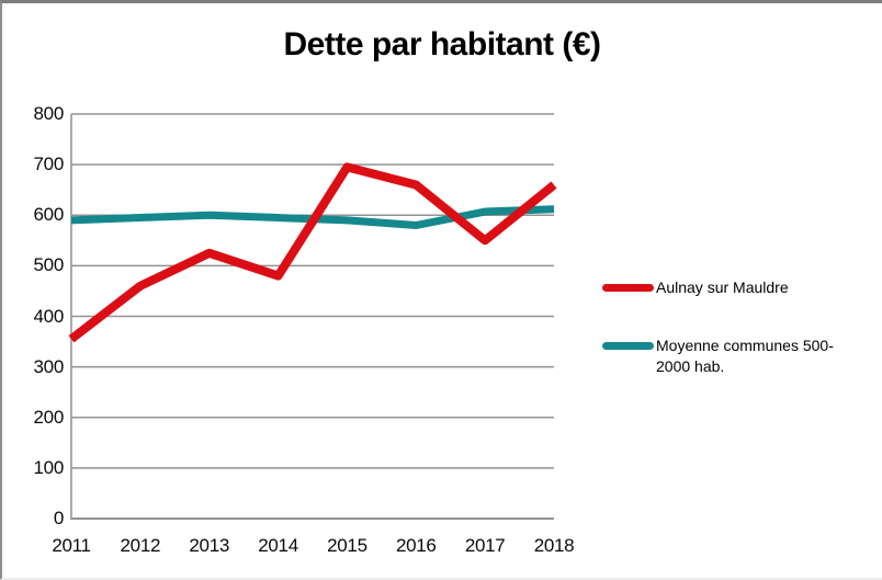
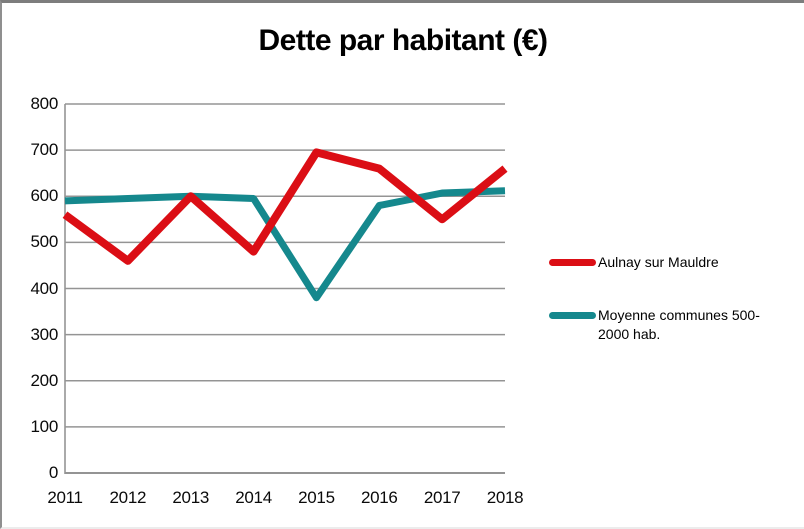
Aulnay sur Mauldre/2011: 360 -> 560
Aulnay sur Mauldre/2013: 520 -> 600
Moyenne communes 500-2000 hab./2015: 590 -> 380
